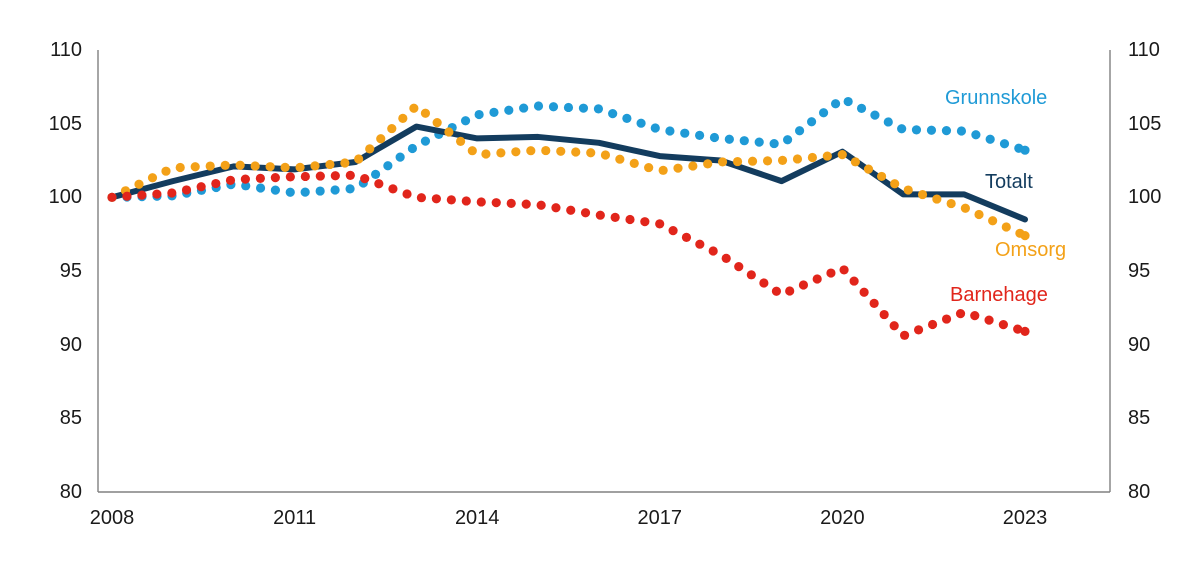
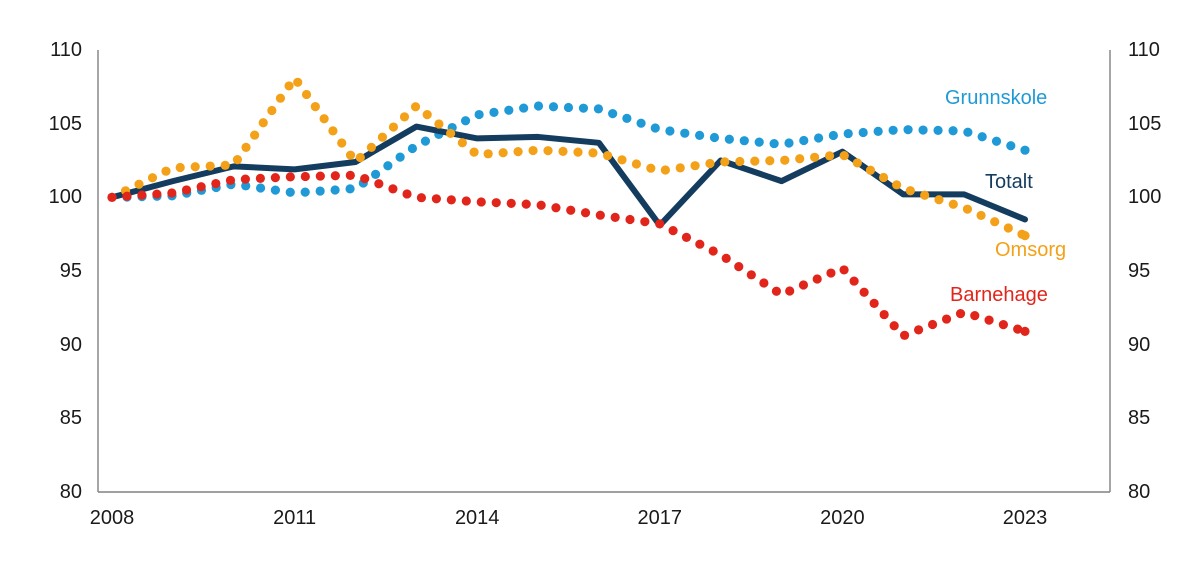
Omsorg/2011: 102.0 -> 108.1
Totalt/2017: 102.8 -> 98.1
Grunnskole/2020: 106.7 -> 104.3
